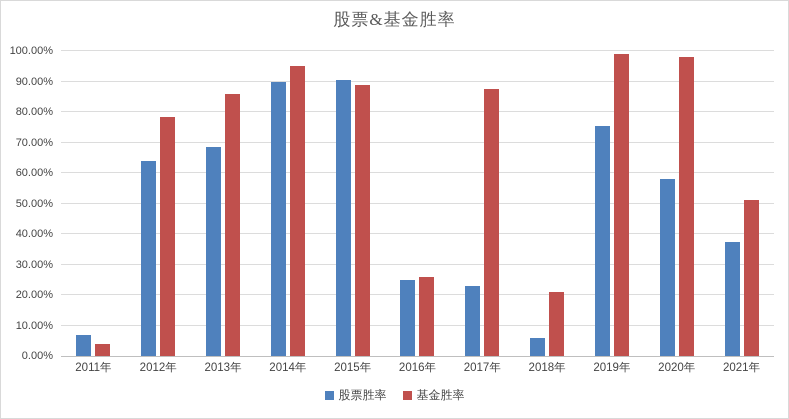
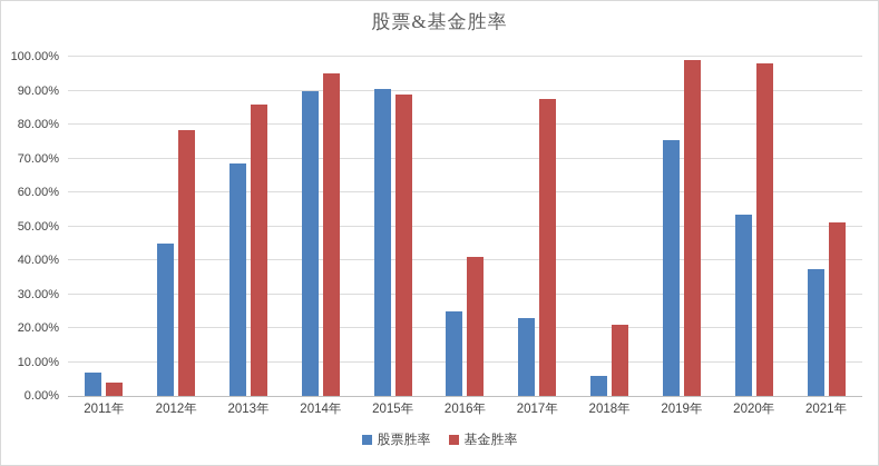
股票胜率/2012年: 64% -> 45%
基金胜率/2016年: 26% -> 41%
股票胜率/2020年: 58% -> 54%
